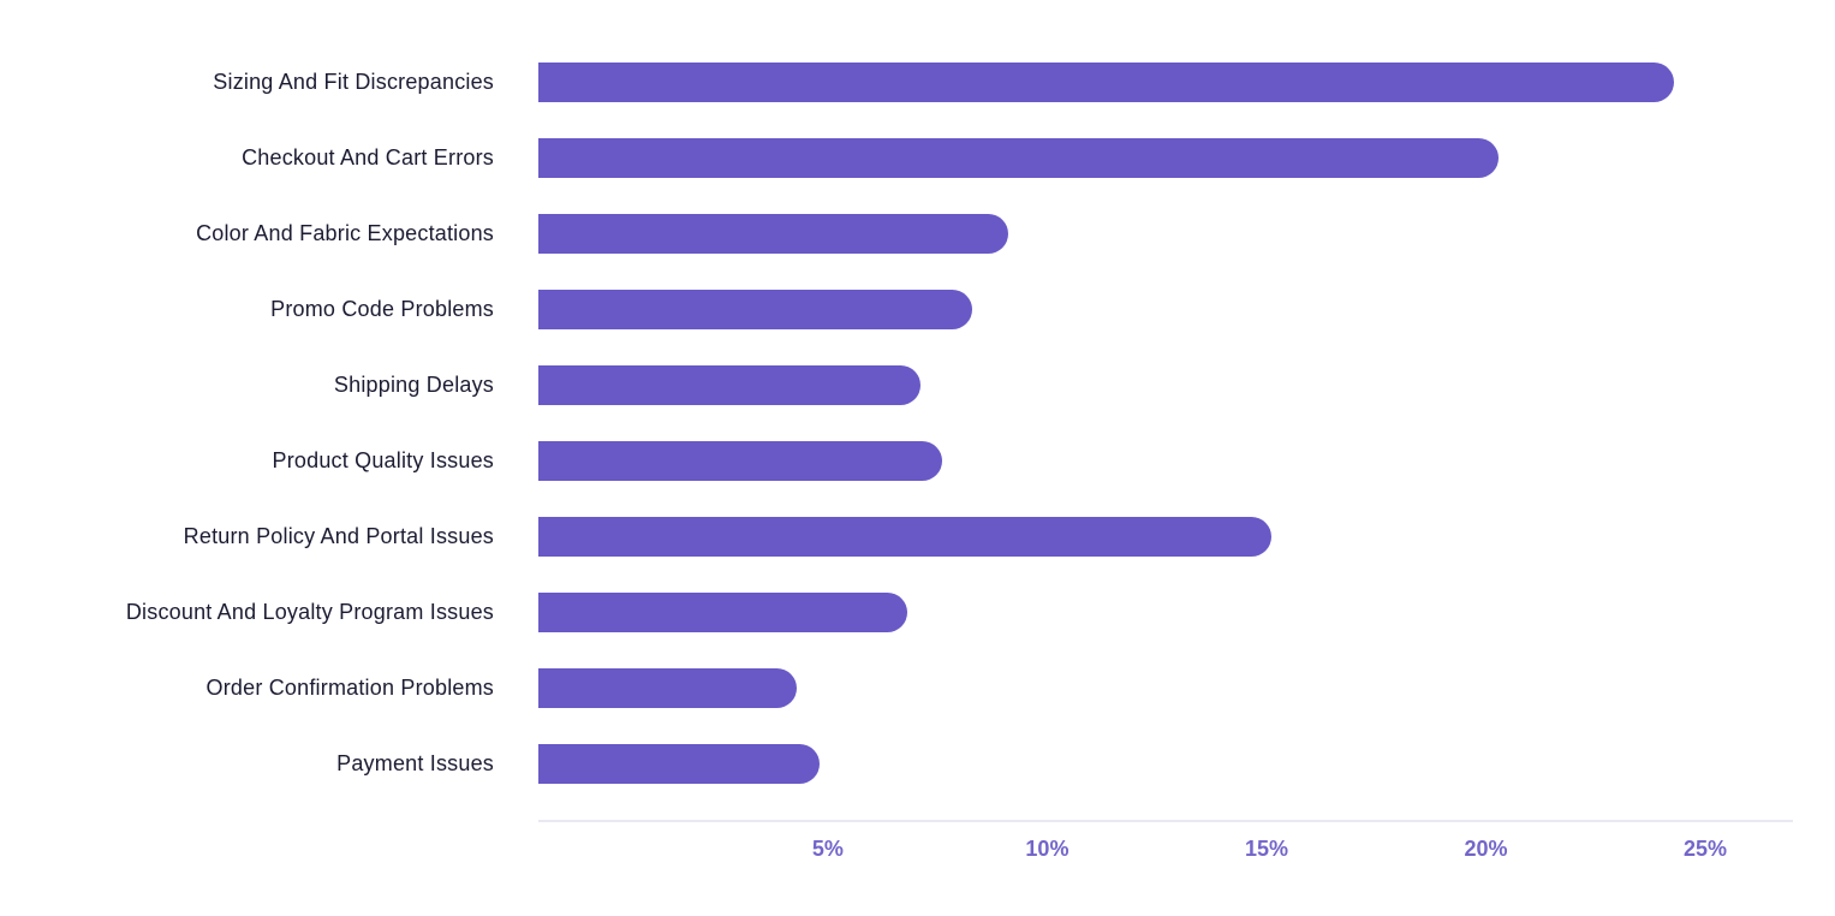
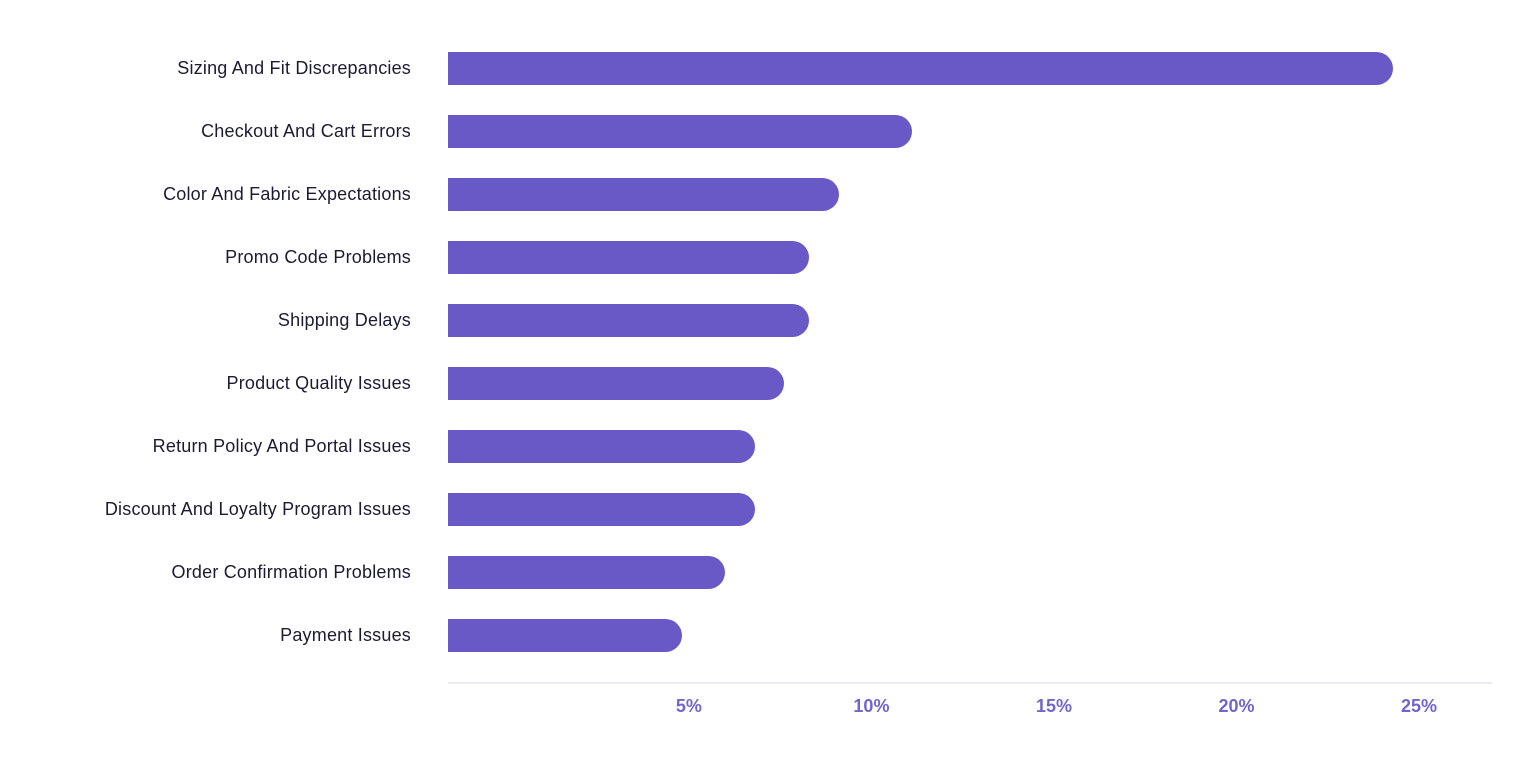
Checkout And Cart Errors: 20.3% -> 11.1%
Shipping Delays: 7.1% -> 8.3%
Return Policy And Portal Issues: 15.1% -> 6.8%
Order Confirmation Problems: 4.3% -> 6.0%
